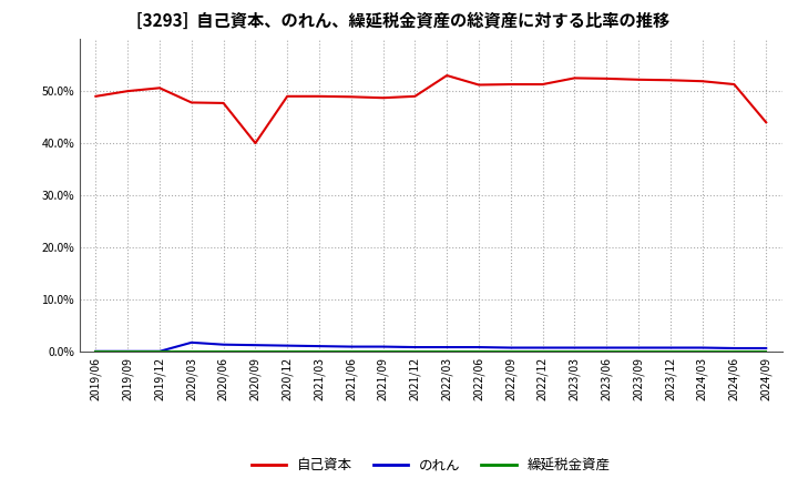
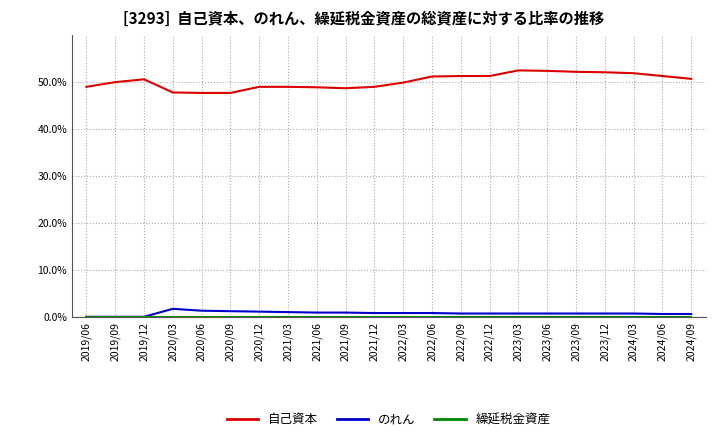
自己資本/2020/09: 40.0% -> 47.7%
自己資本/2022/03: 53.0% -> 49.9%
自己資本/2024/09: 44.0% -> 50.7%
